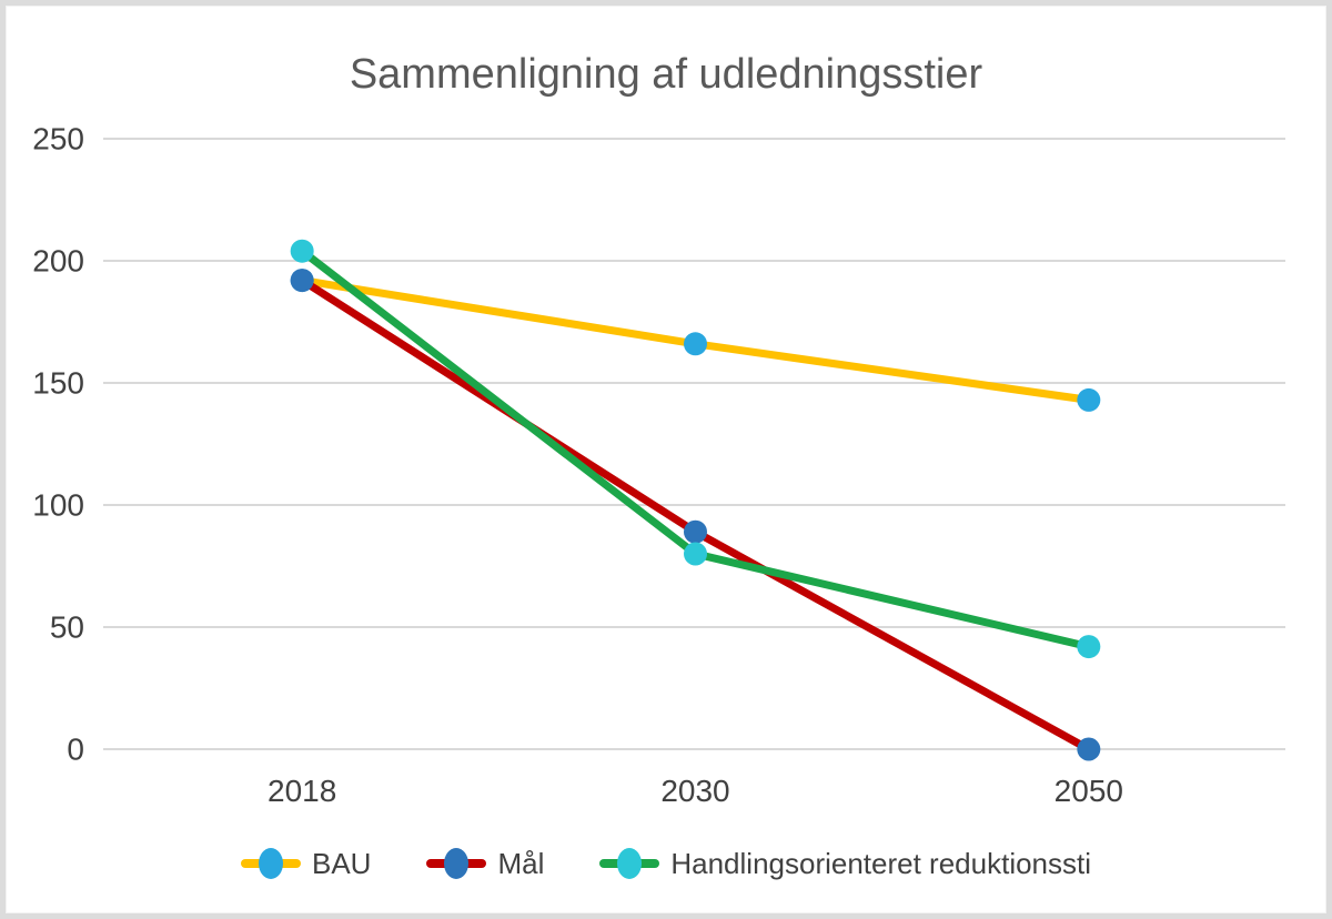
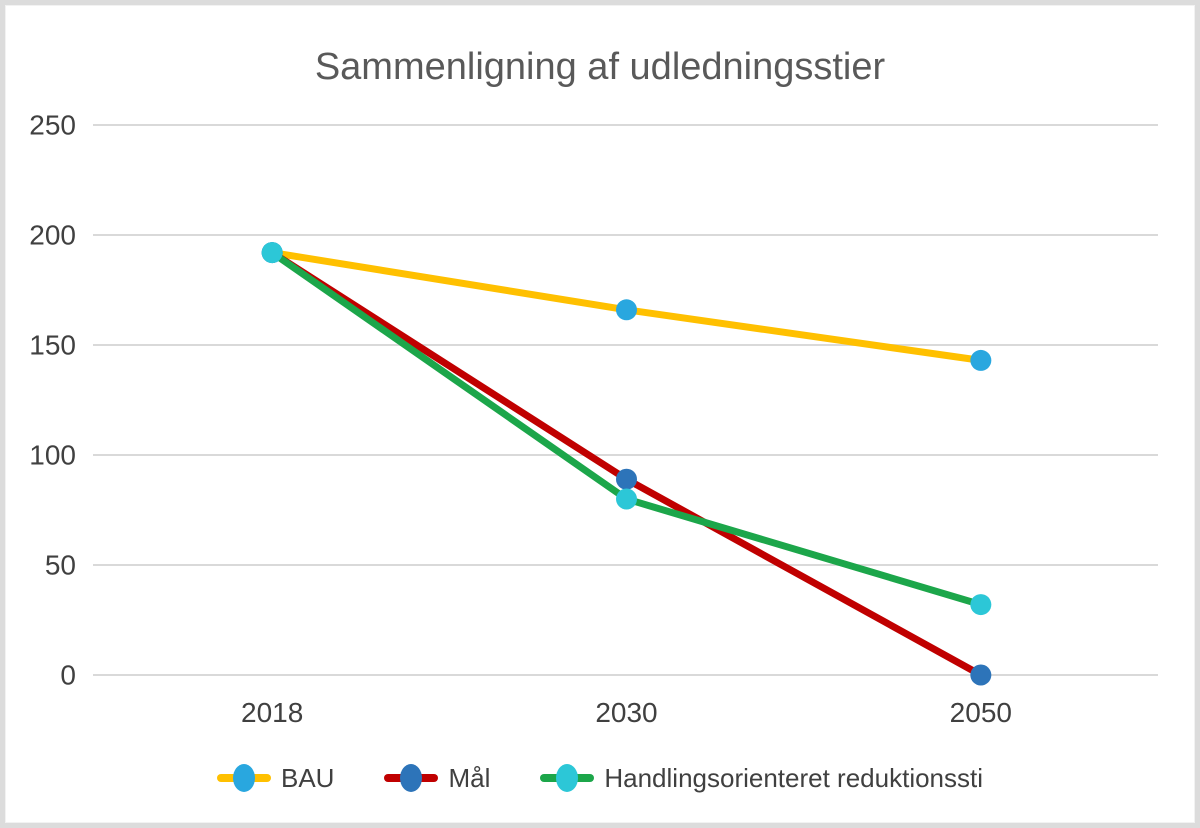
Handlingsorienteret reduktionssti/2018: 204 -> 192
Handlingsorienteret reduktionssti/2050: 42 -> 32
